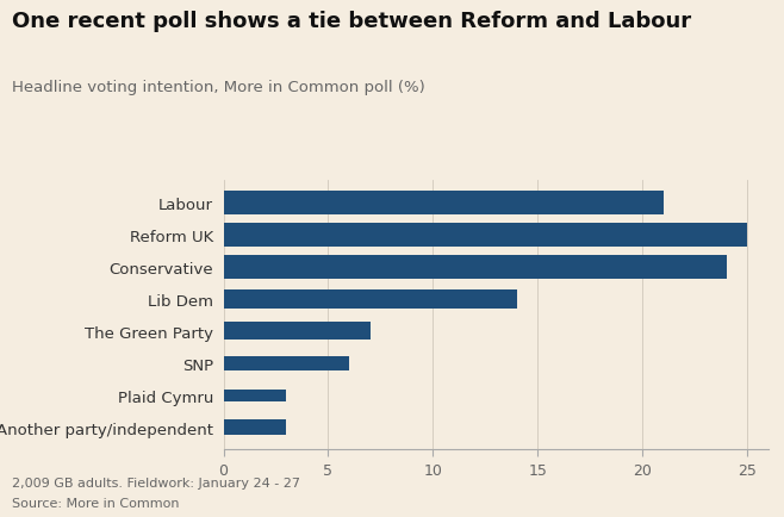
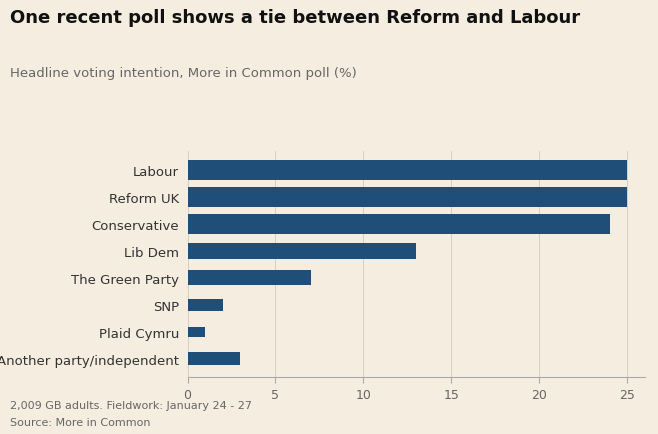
Labour: 21 -> 25
Lib Dem: 14 -> 13
SNP: 6 -> 2
Plaid Cymru: 3 -> 1
